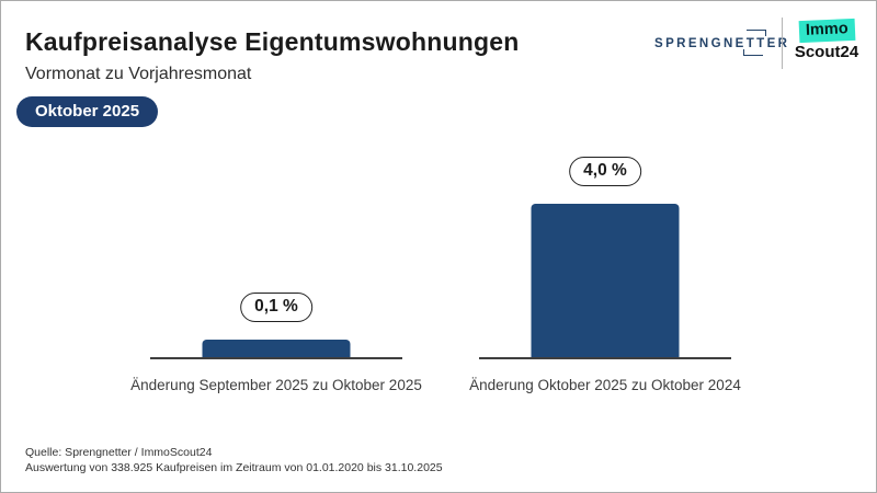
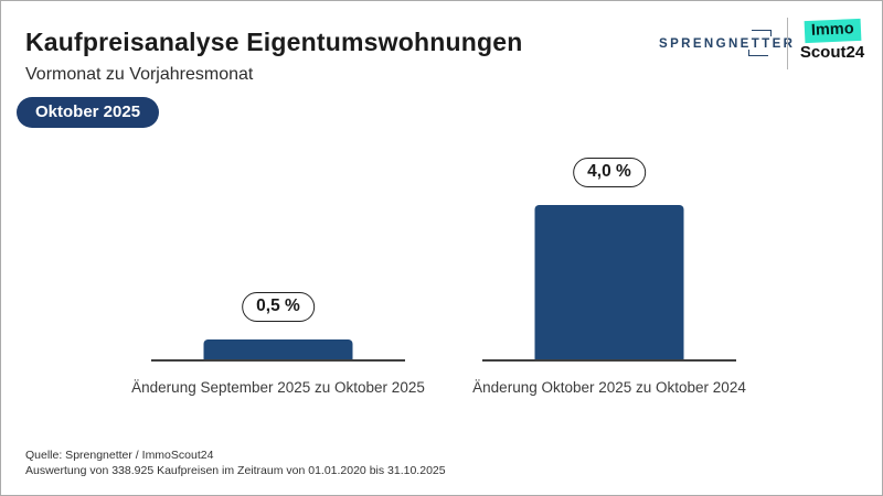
Änderung September 2025 zu Oktober 2025: 0,1 -> 0,5
